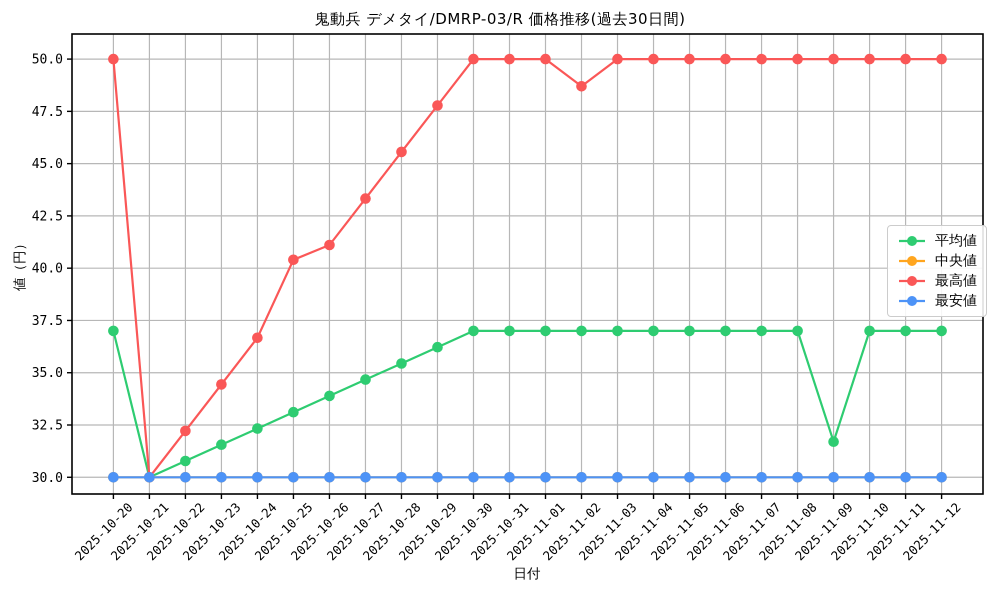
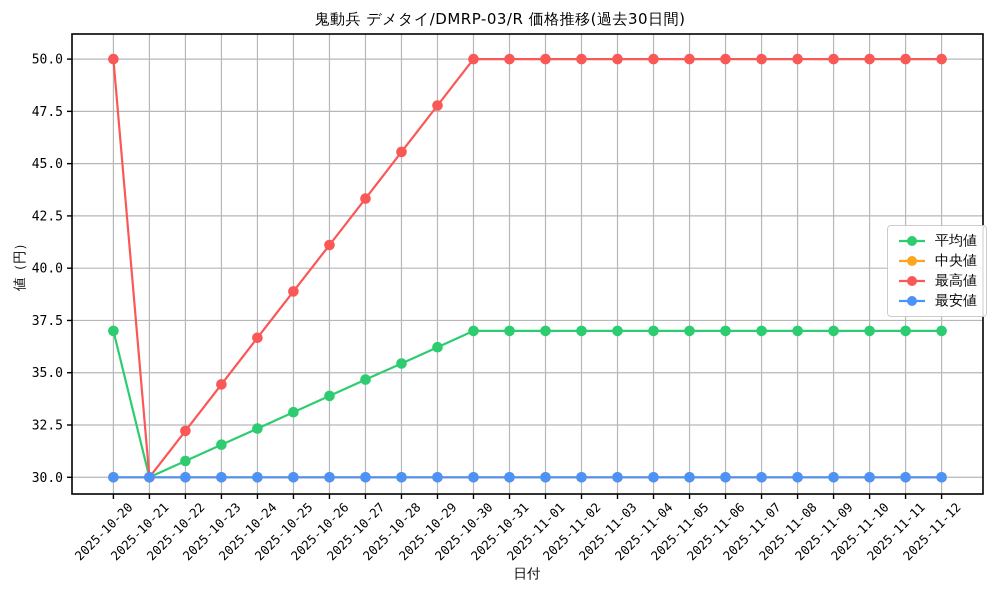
最高値/2025-10-25: 40.4 -> 38.9
最高値/2025-11-02: 48.7 -> 50.0
平均値/2025-11-09: 31.7 -> 37.0
